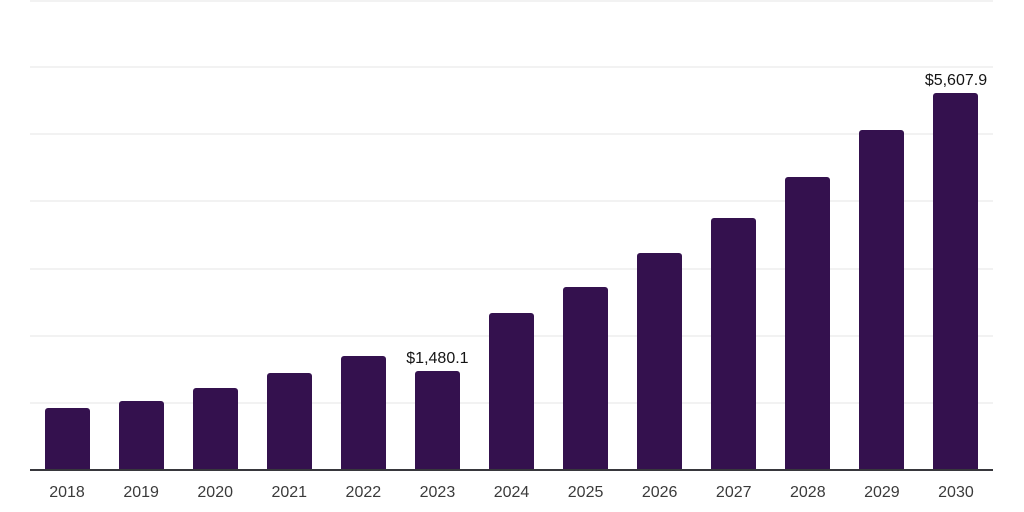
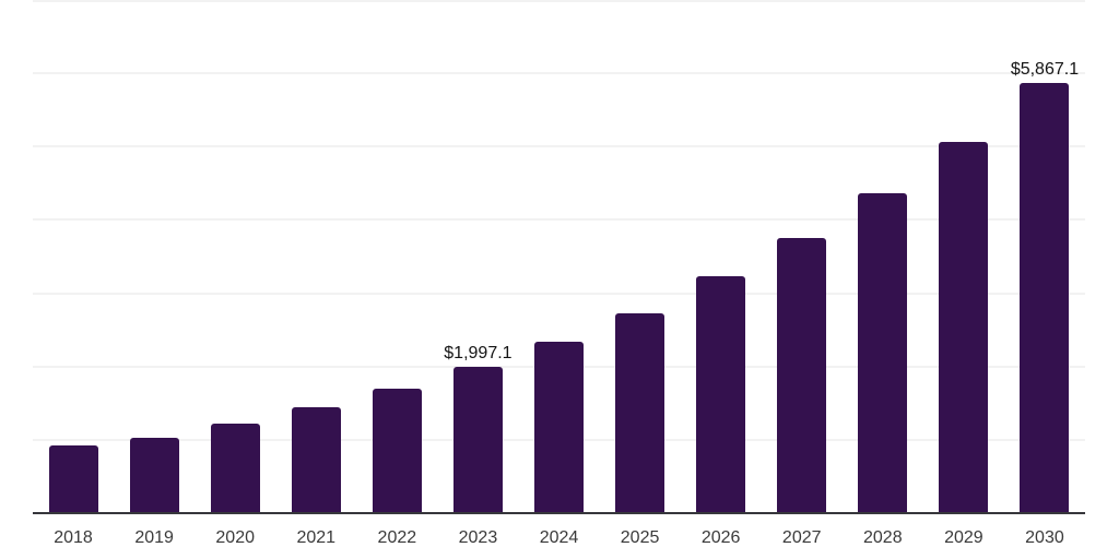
2023: $1,480.1 -> $1,997.1
2030: $5,607.9 -> $5,867.1
